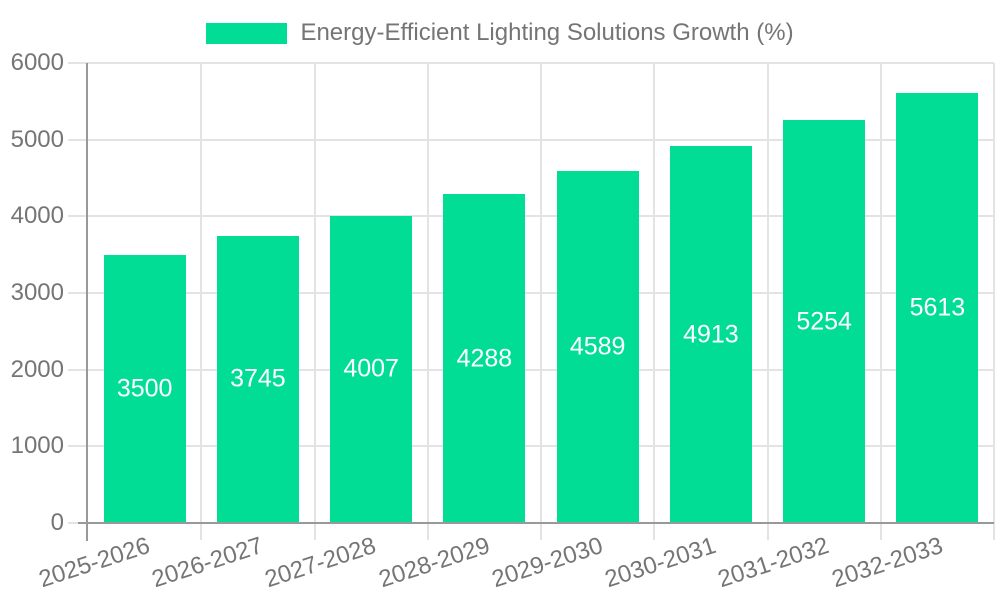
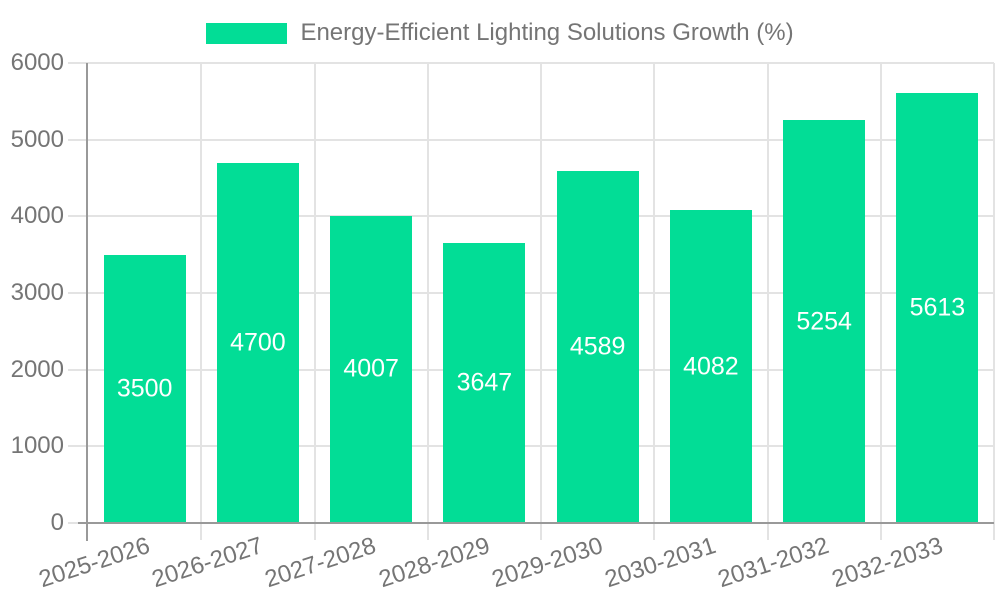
2026-2027: 3745 -> 4700
2028-2029: 4288 -> 3647
2030-2031: 4913 -> 4082
